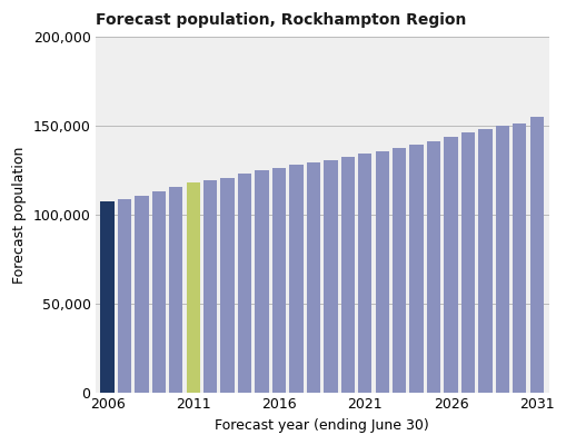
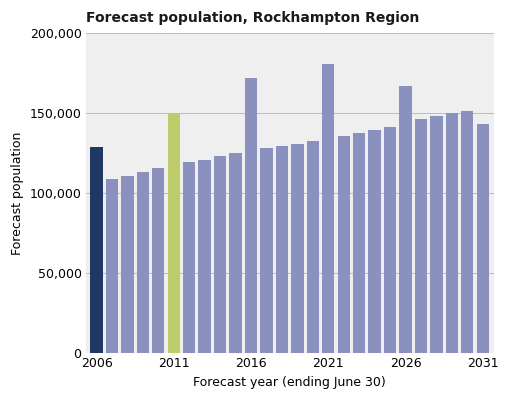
2006: 108,000 -> 129,000
2011: 118,000 -> 150,000
2016: 126,000 -> 172,000
2021: 134,000 -> 181,000
2026: 144,000 -> 167,000
2031: 155,000 -> 143,000
